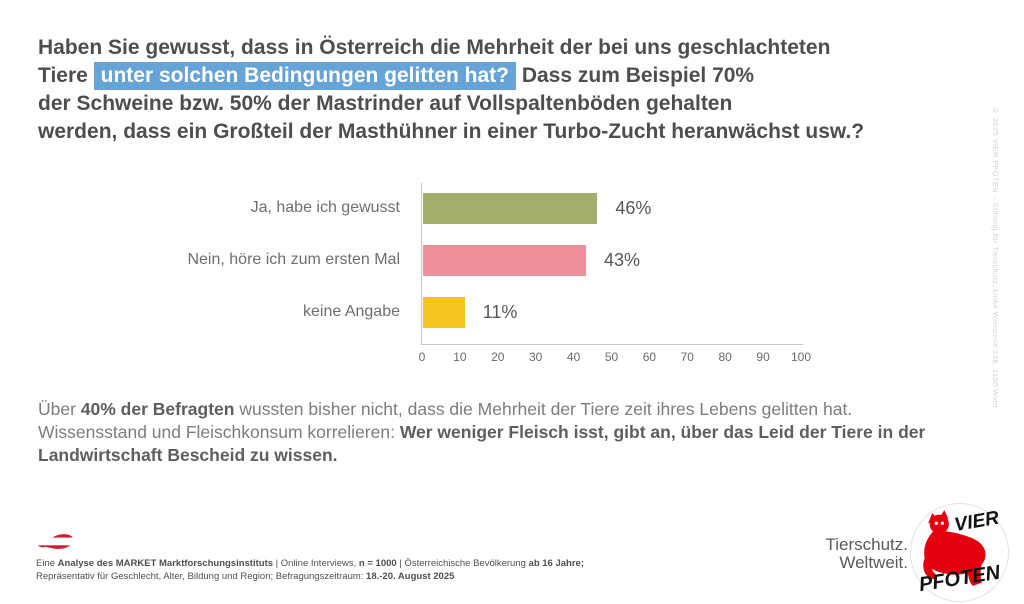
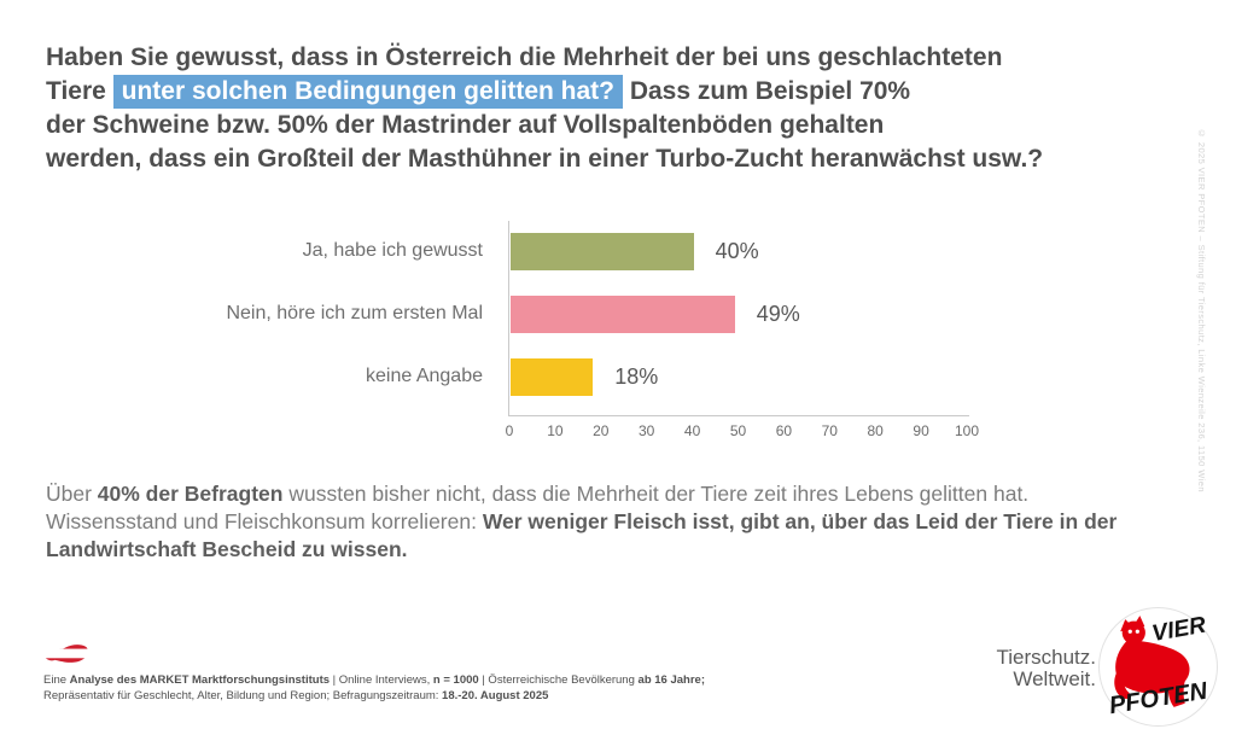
Ja, habe ich gewusst: 46% -> 40%
Nein, höre ich zum ersten Mal: 43% -> 49%
keine Angabe: 11% -> 18%
